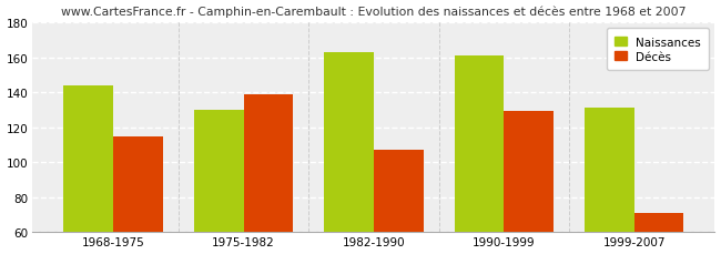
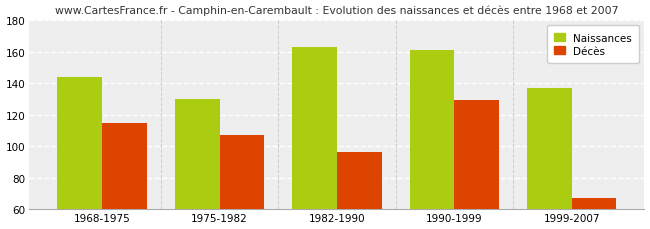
Décès/1975-1982: 139 -> 107
Décès/1982-1990: 107 -> 96
Naissances/1999-2007: 131 -> 137
Décès/1999-2007: 71 -> 67
